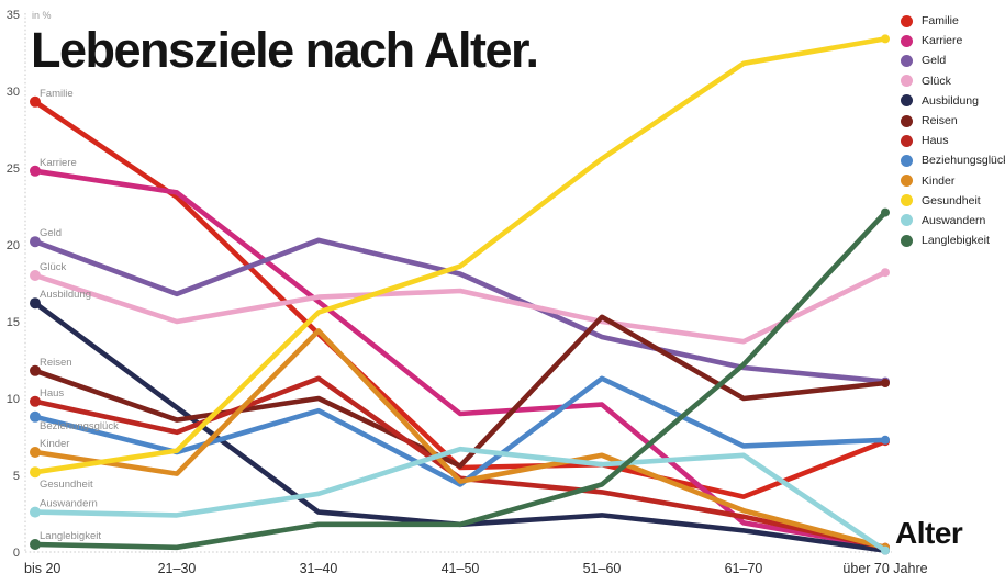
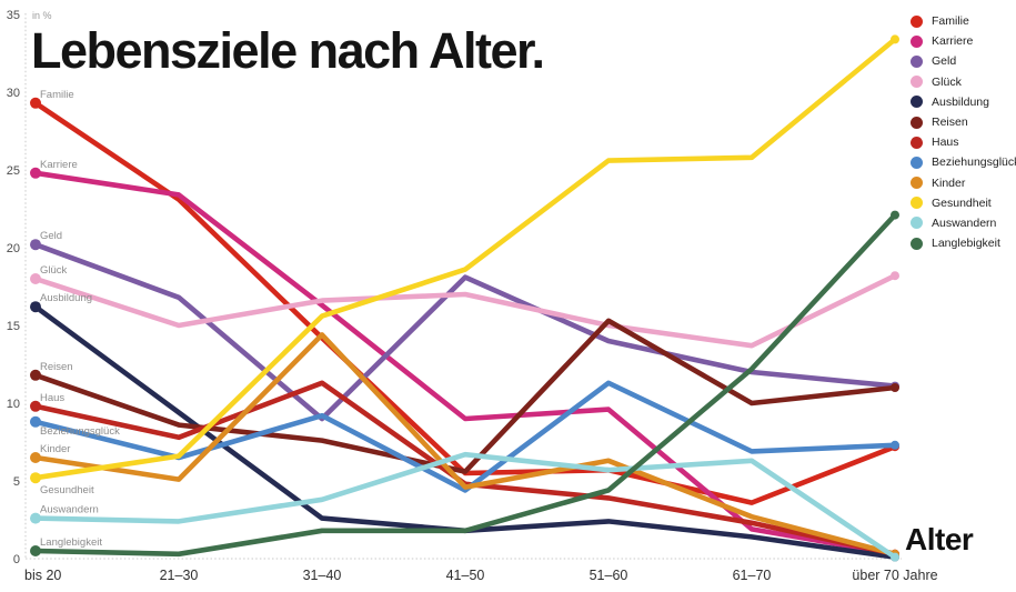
Geld/31–40: 20.3 -> 9.0
Reisen/31–40: 10.0 -> 7.6
Gesundheit/61–70: 31.8 -> 25.8
